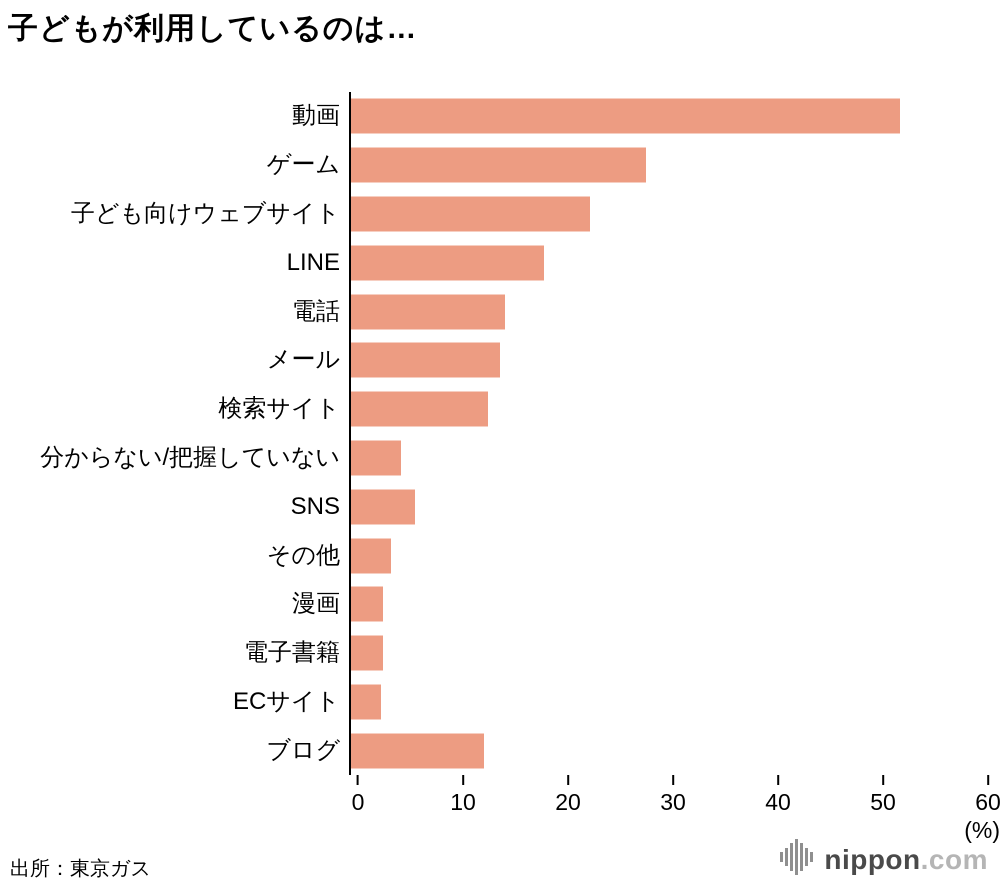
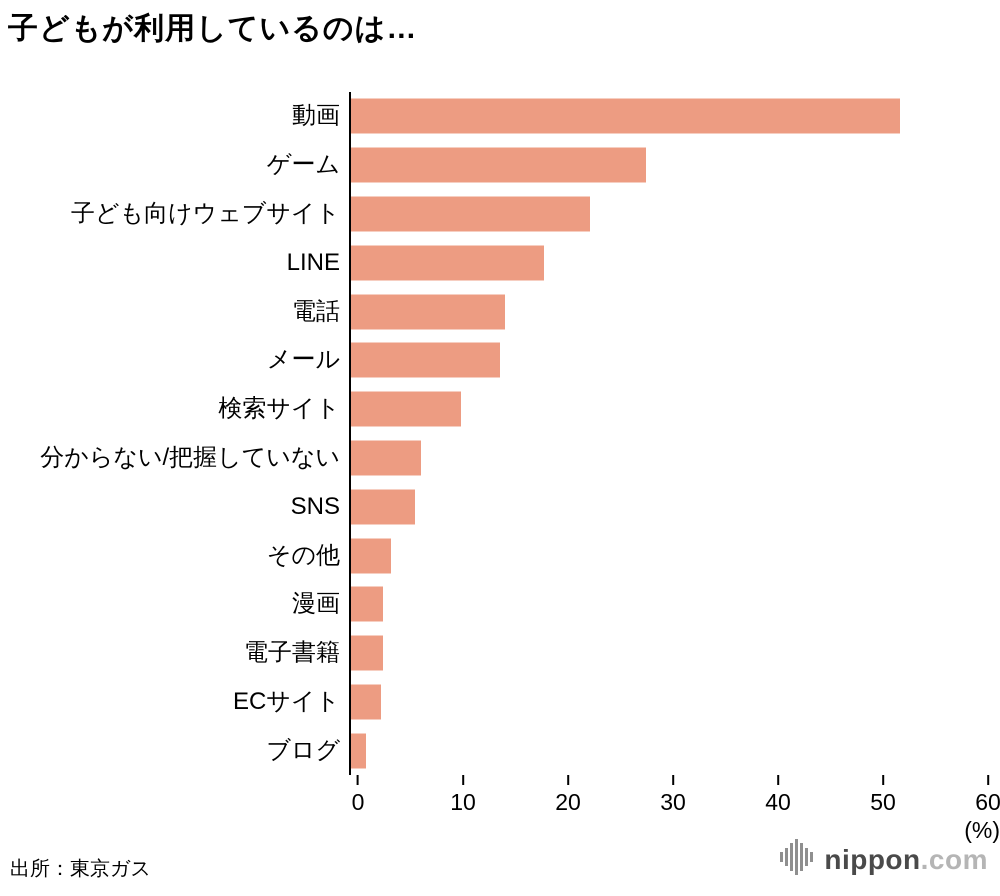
検索サイト: 12.9 -> 10.4
分からない/把握していない: 4.7 -> 6.6
ブログ: 12.5 -> 1.4
